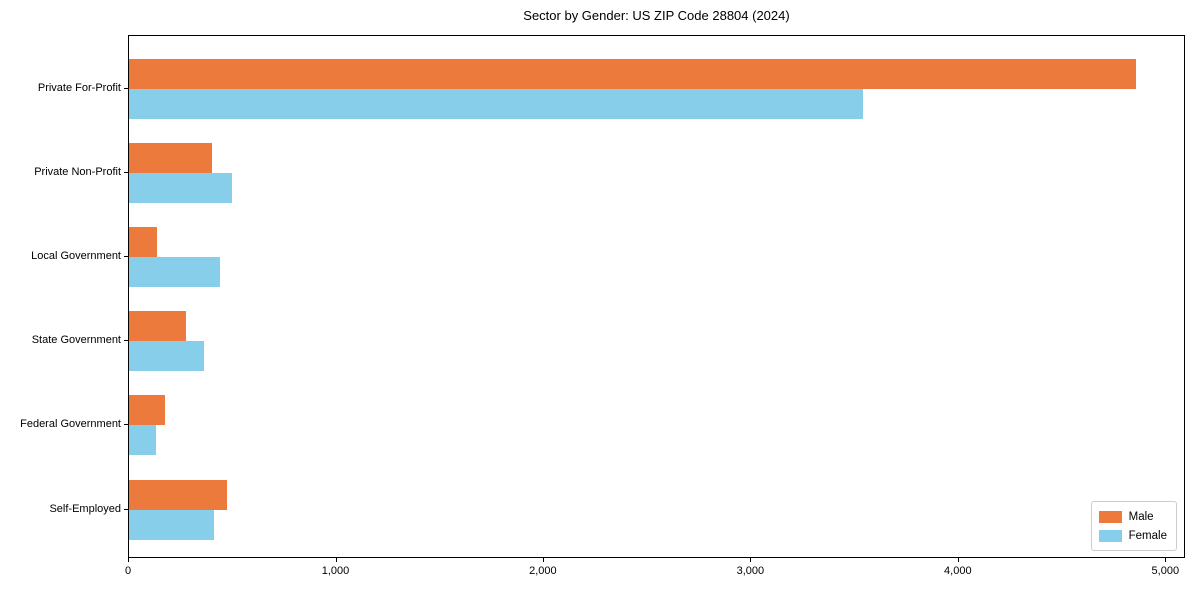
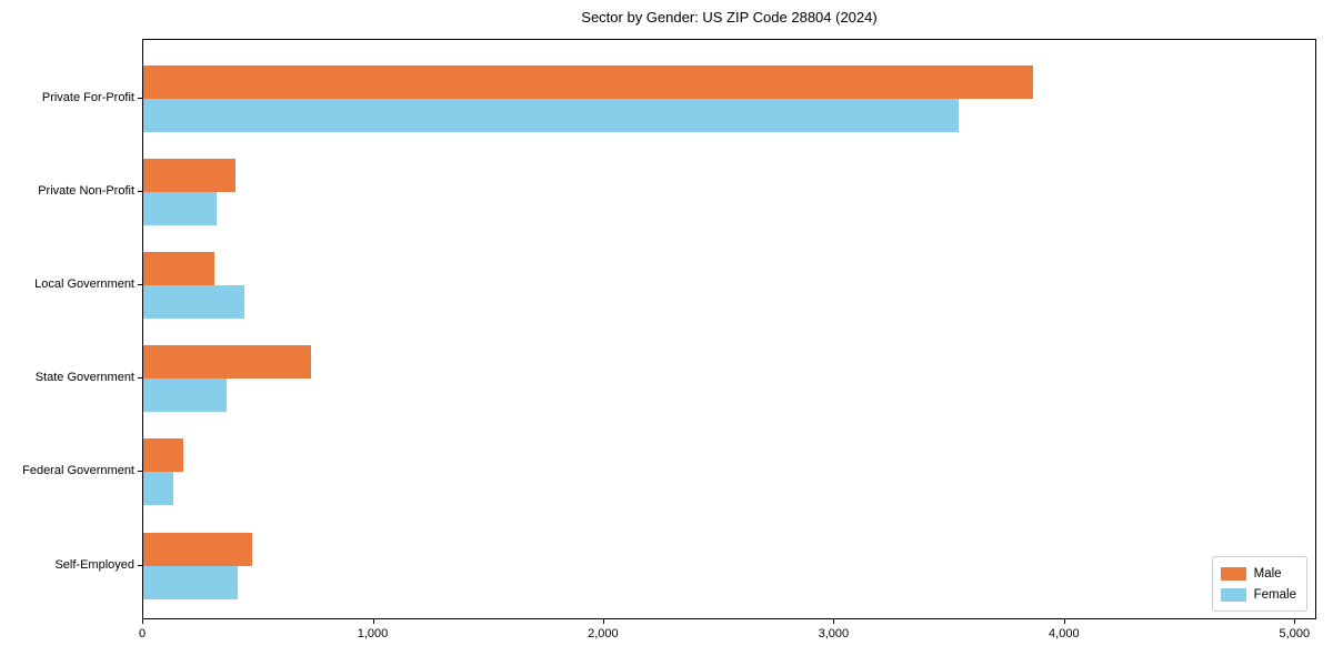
Male/Private For-Profit: 4860 -> 3860
Female/Private Non-Profit: 500 -> 320
Male/Local Government: 140 -> 310
Male/State Government: 280 -> 730
